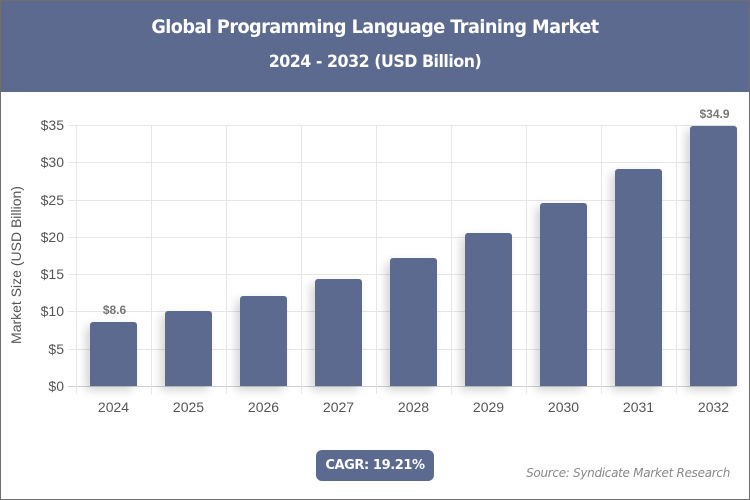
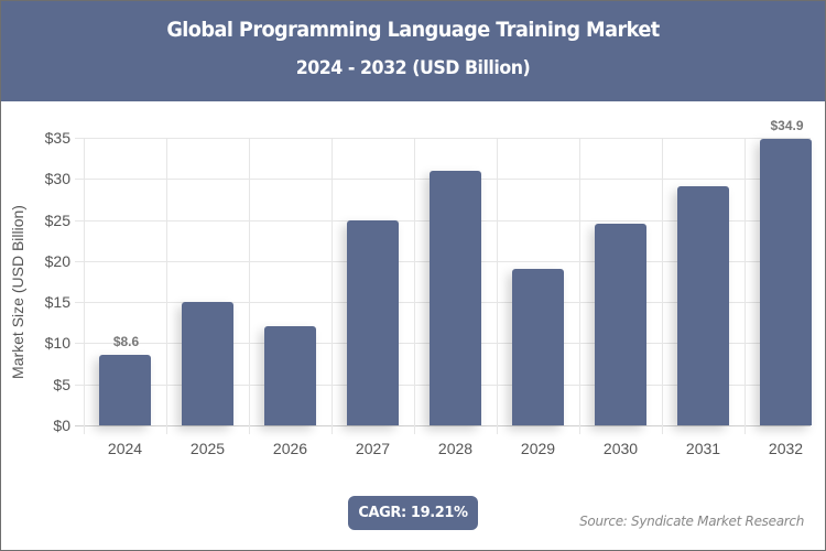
2025: $10 -> $15
2027: $14 -> $25
2028: $17 -> $31
2029: $20 -> $19
